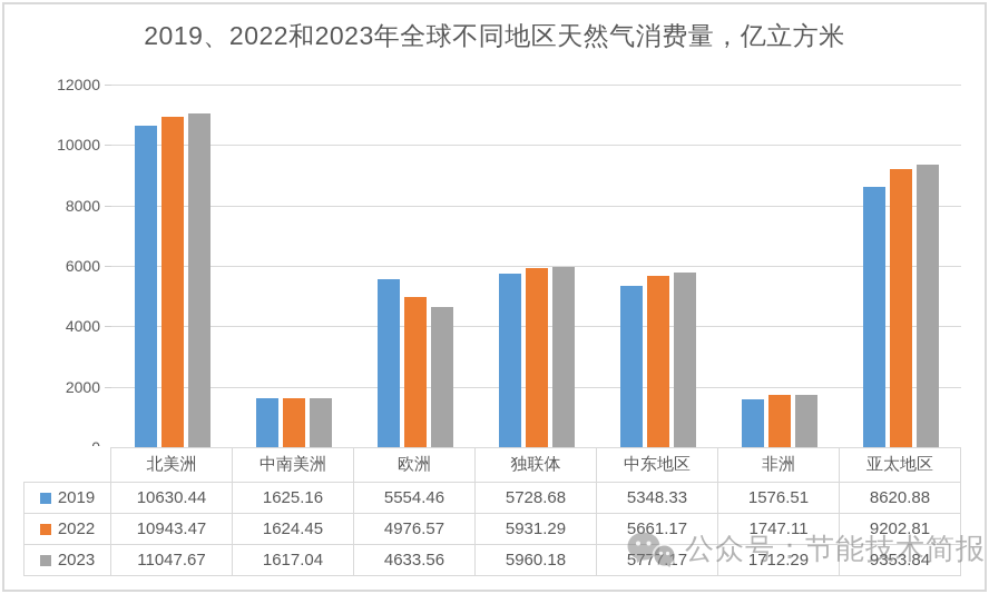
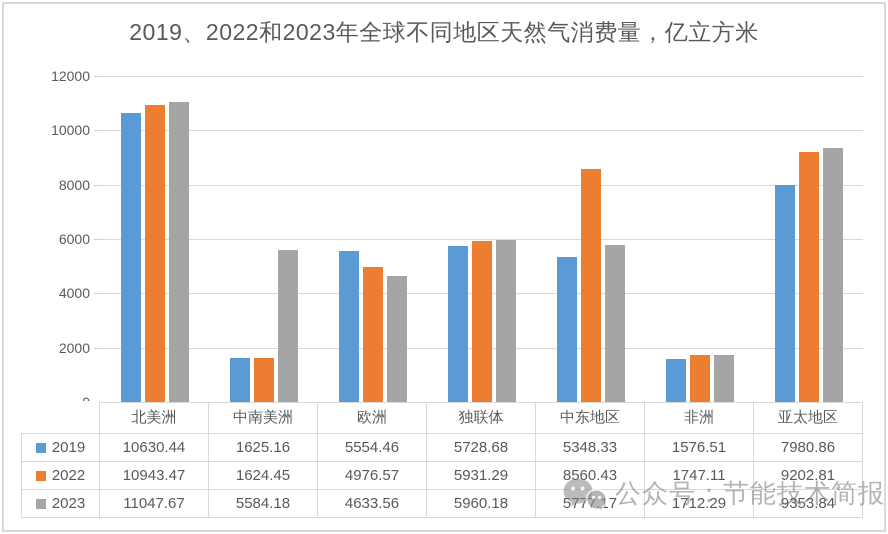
2023/中南美洲: 1617.04 -> 5584.18
2022/中东地区: 5661.17 -> 8560.43
2019/亚太地区: 8620.88 -> 7980.86
